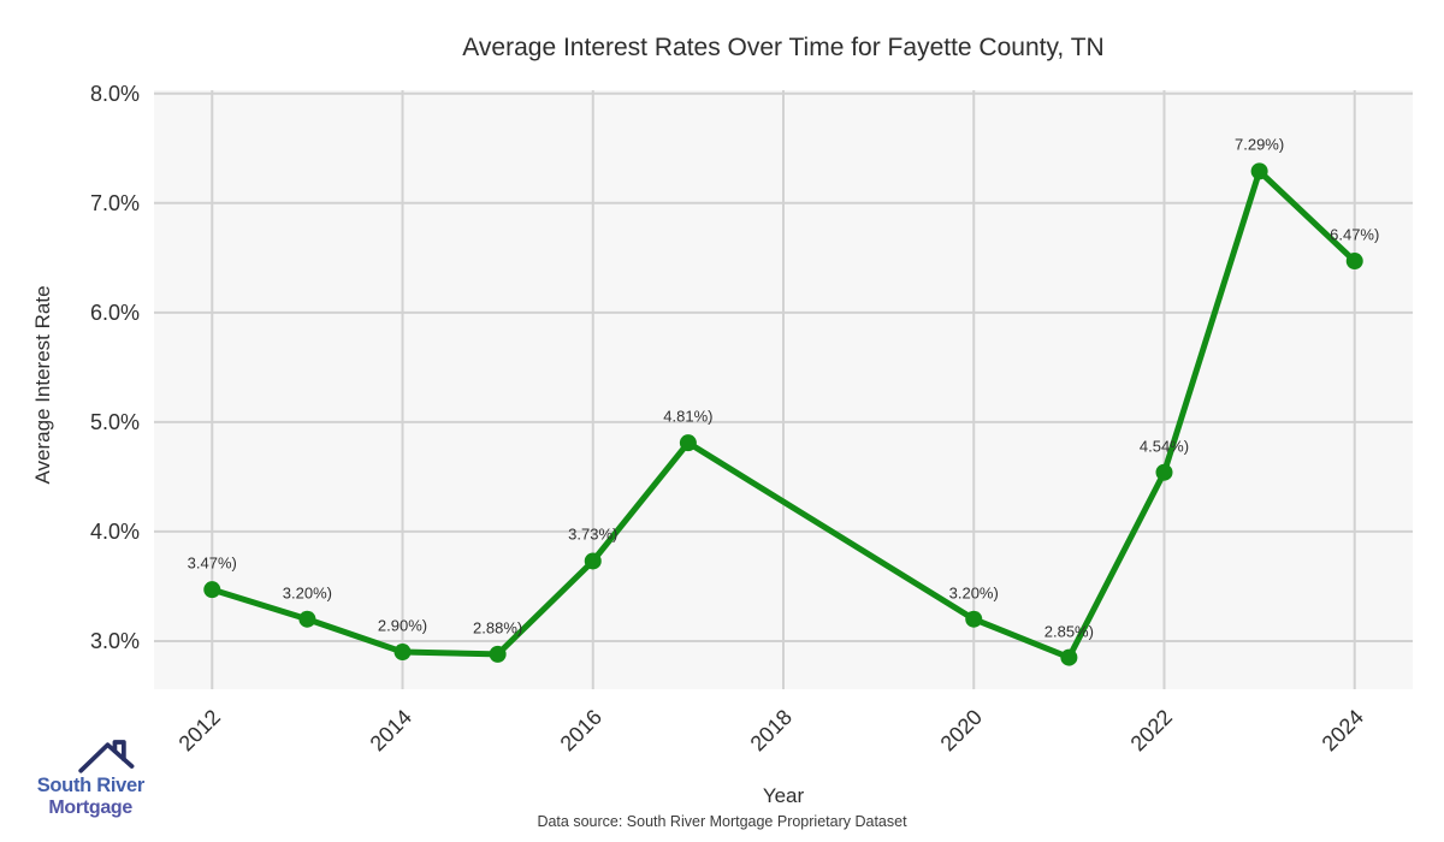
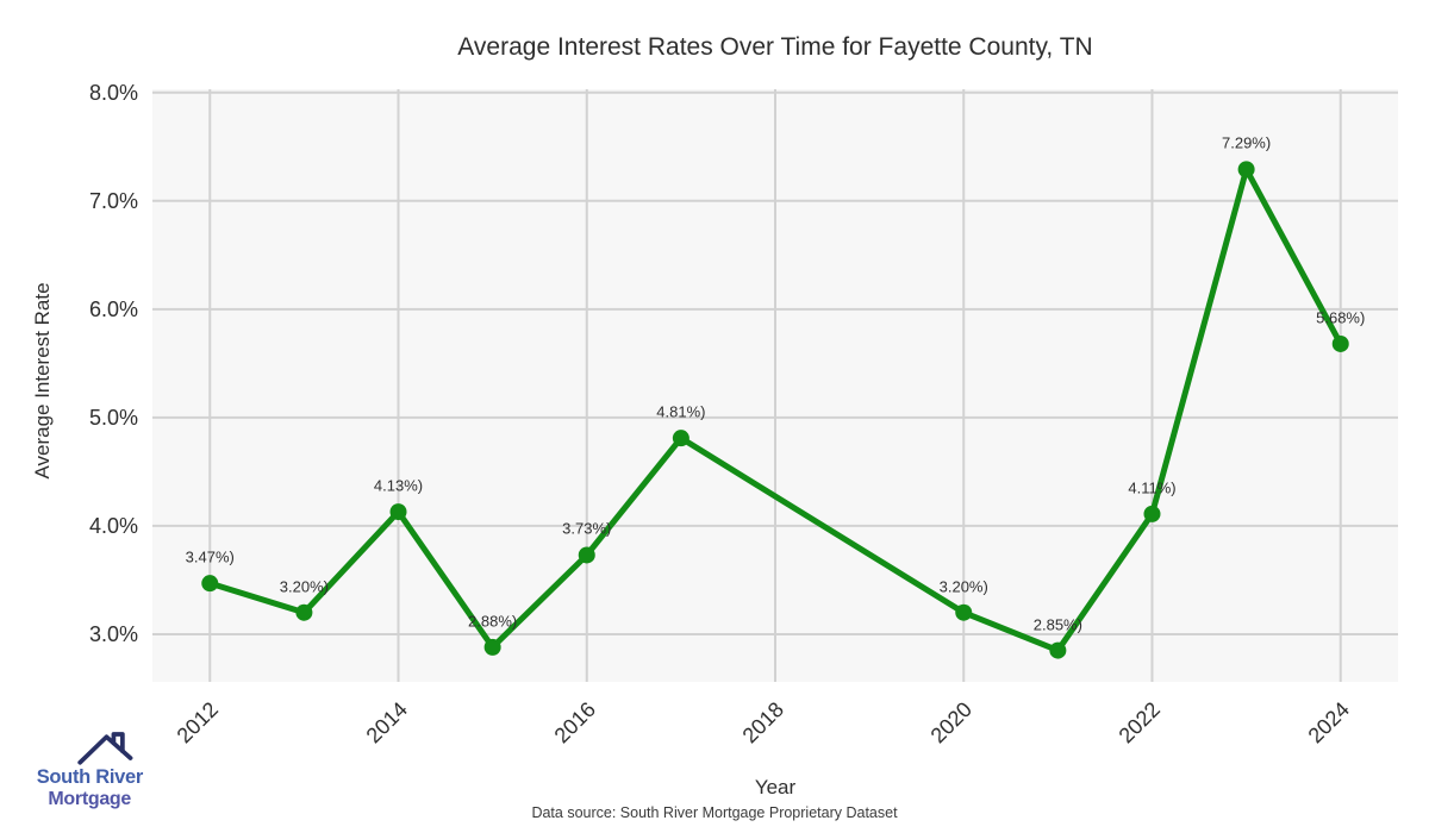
2014: 2.90% -> 4.13%
2022: 4.54% -> 4.11%
2024: 6.47% -> 5.68%
